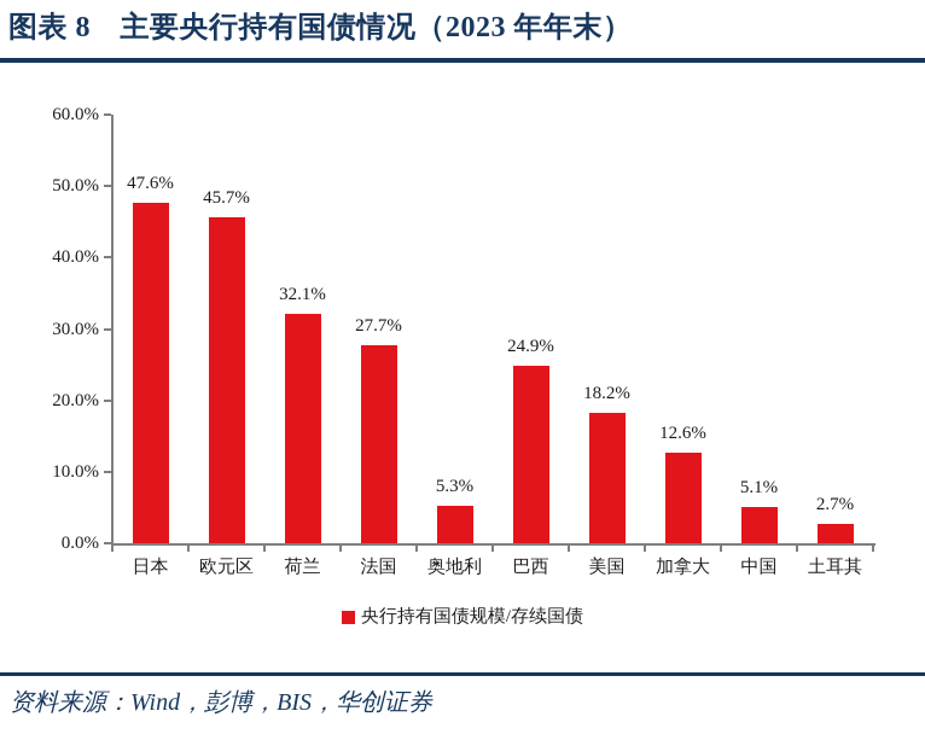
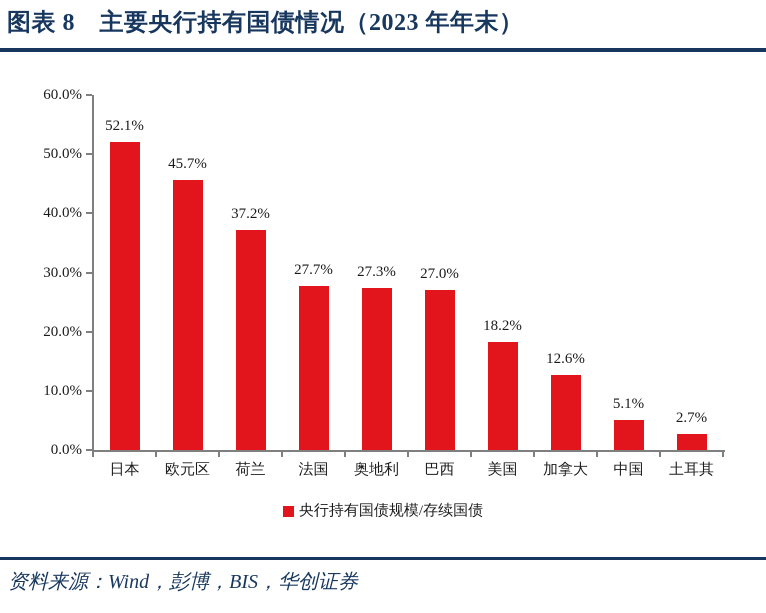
日本: 47.6% -> 52.1%
荷兰: 32.1% -> 37.2%
奥地利: 5.3% -> 27.3%
巴西: 24.9% -> 27.0%
